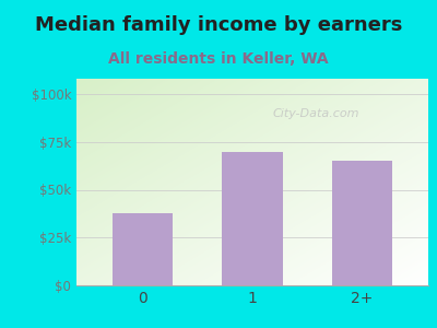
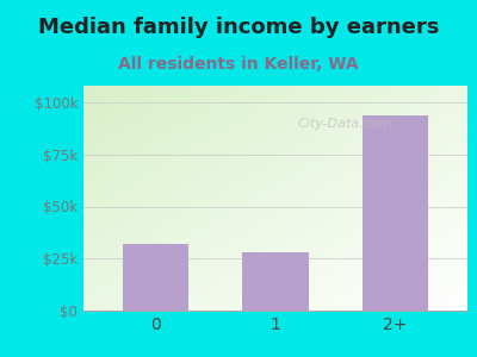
0: $38k -> $32k
1: $70k -> $28k
2+: $65k -> $94k
